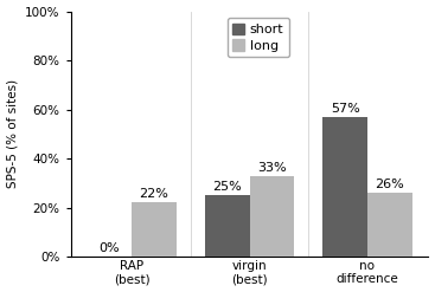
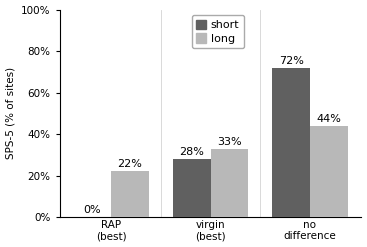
short/virgin (best): 25% -> 28%
short/no difference: 57% -> 72%
long/no difference: 26% -> 44%
